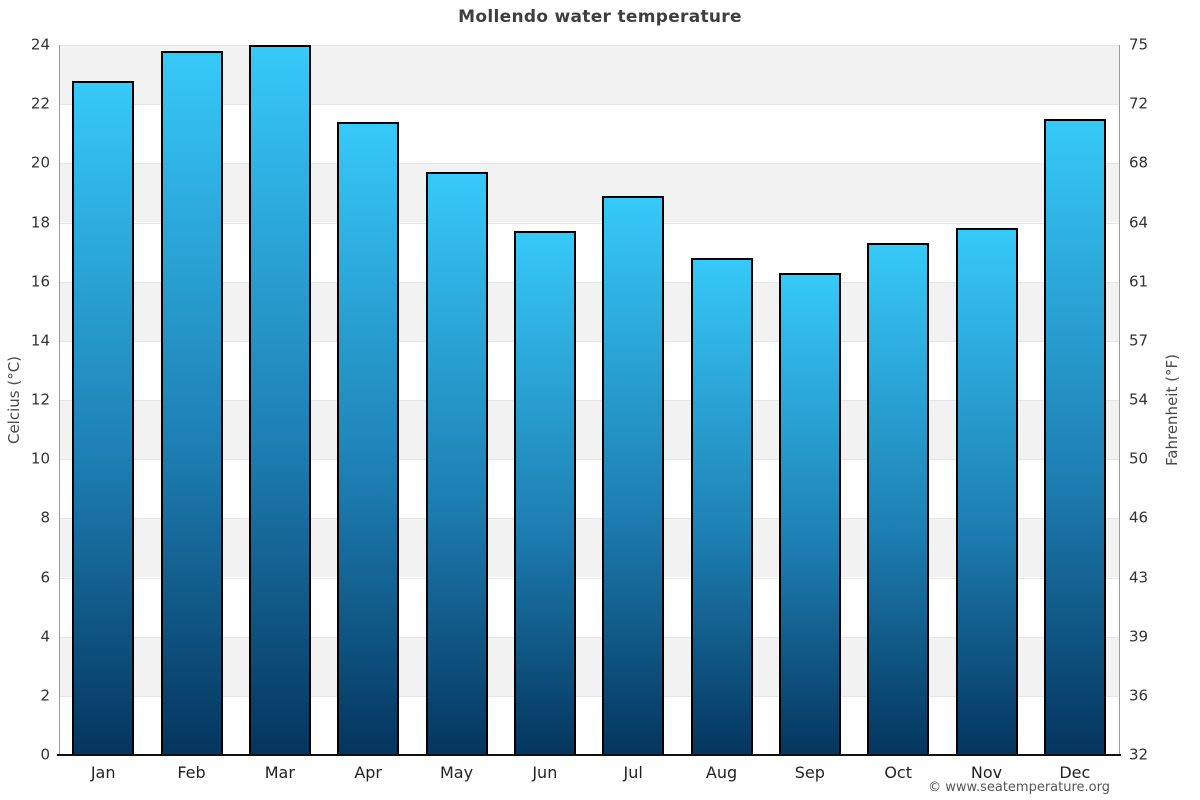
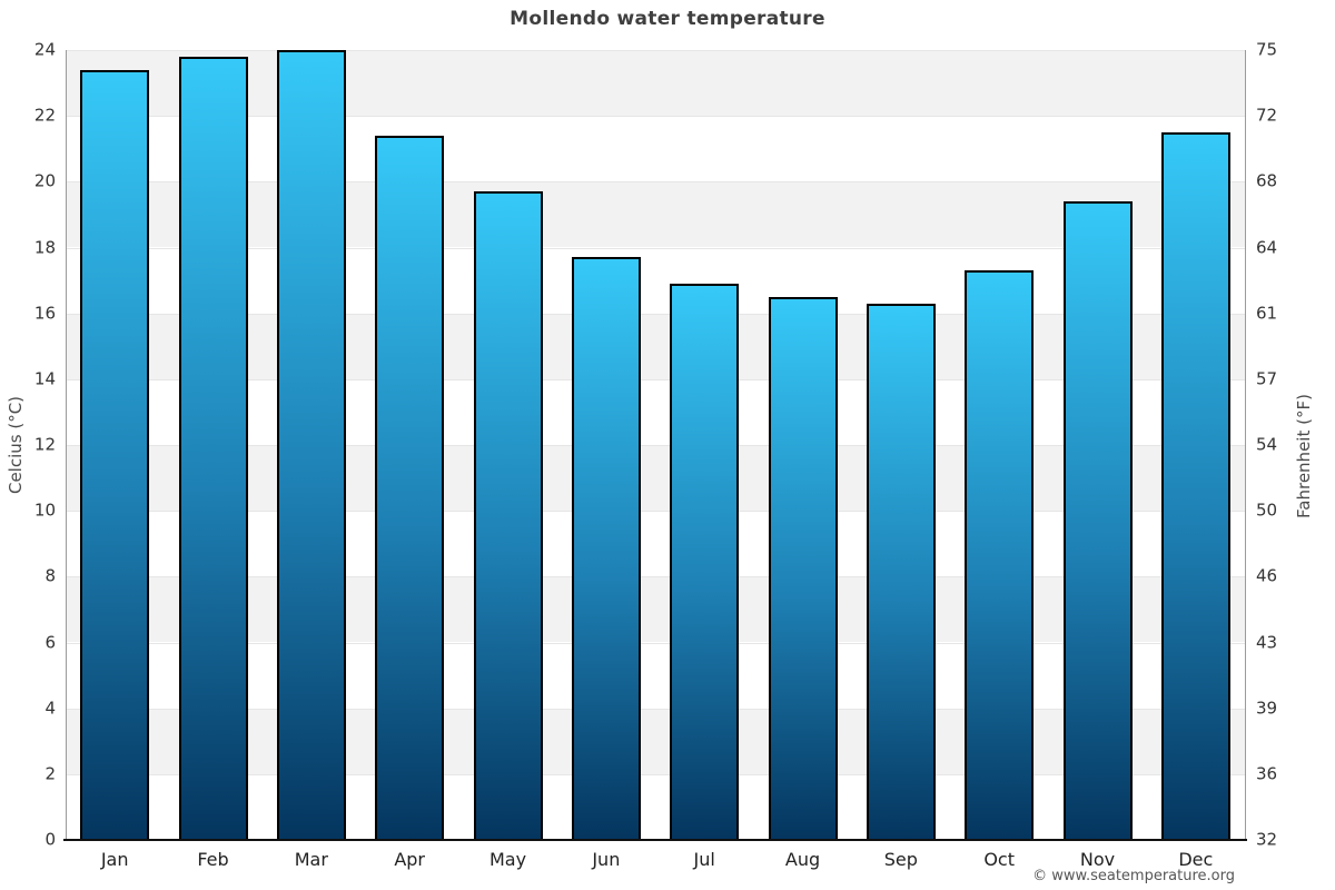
Jan: 22.8 -> 23.4
Jul: 18.9 -> 16.9
Aug: 16.8 -> 16.5
Nov: 17.8 -> 19.4
